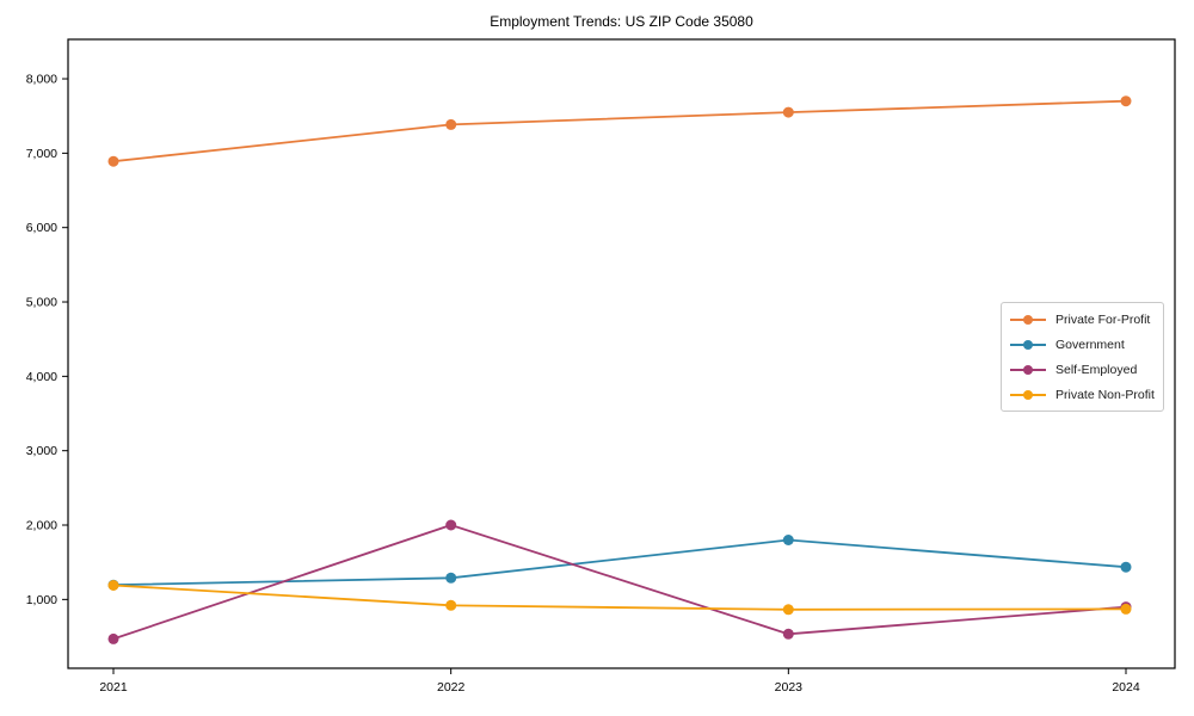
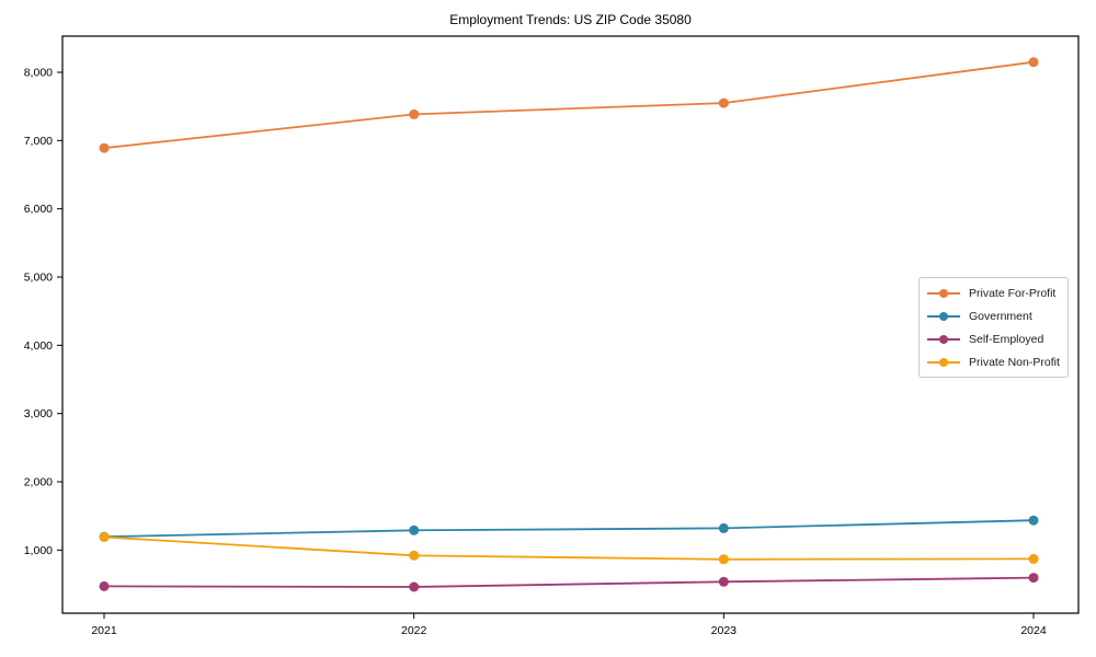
Self-Employed/2022: 2000 -> 500
Government/2023: 1800 -> 1300
Private For-Profit/2024: 7700 -> 8200
Self-Employed/2024: 900 -> 600
